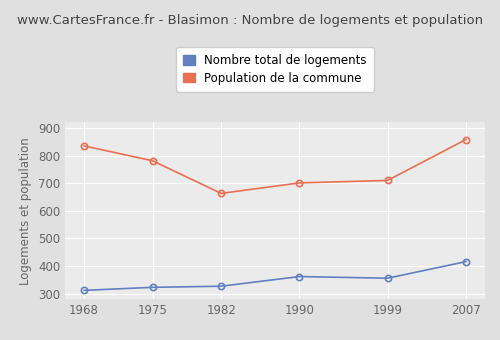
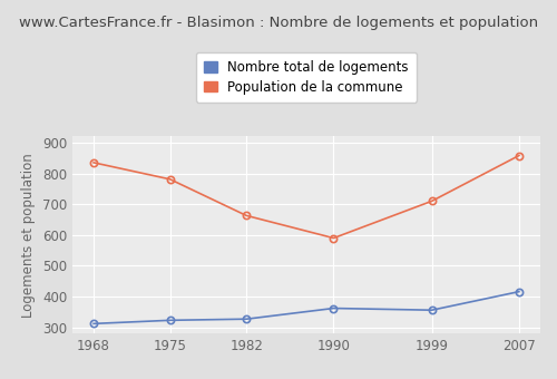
Population de la commune/1990: 701 -> 590
